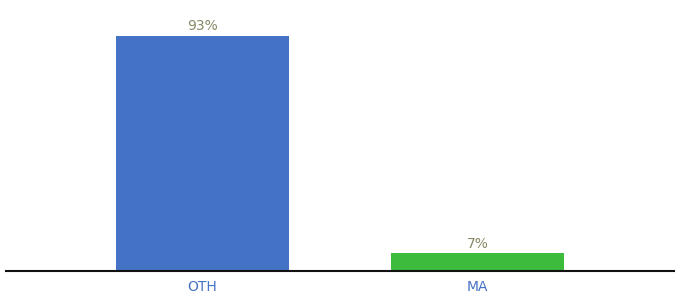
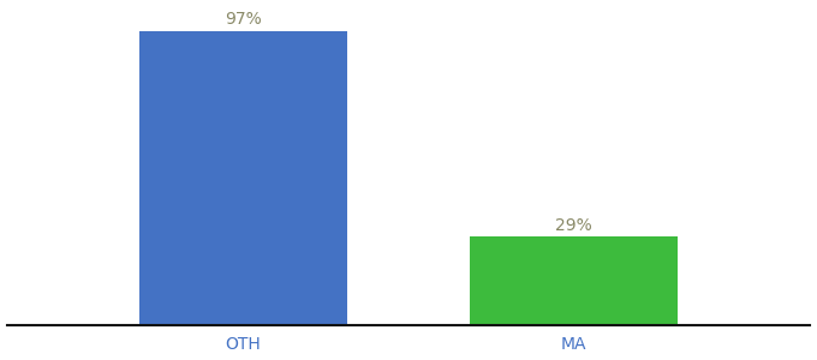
OTH: 93% -> 97%
MA: 7% -> 29%
